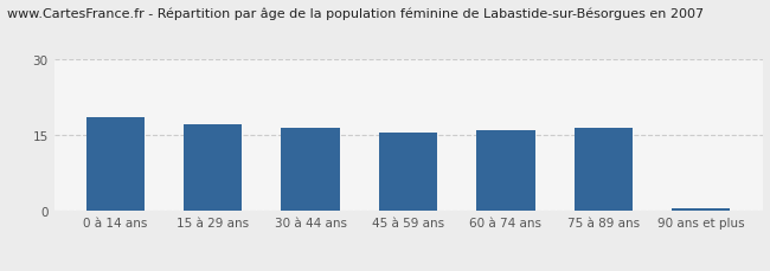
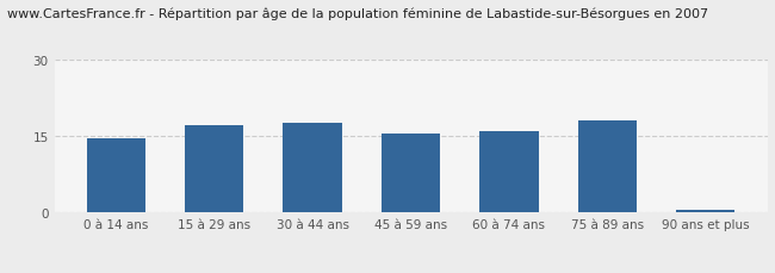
0 à 14 ans: 18.5 -> 14.5
30 à 44 ans: 16.3 -> 17.5
75 à 89 ans: 16.3 -> 18.0
